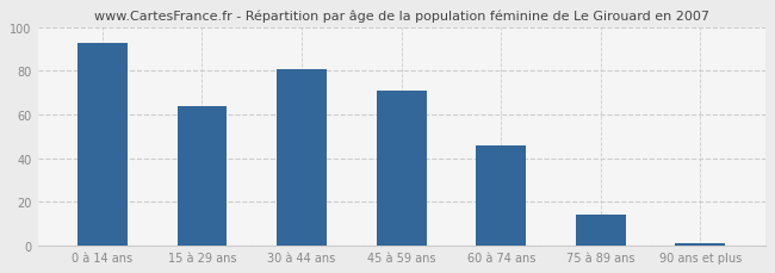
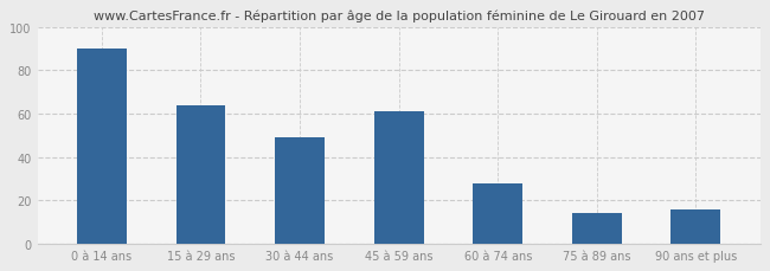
0 à 14 ans: 93 -> 90
30 à 44 ans: 81 -> 49
45 à 59 ans: 71 -> 61
60 à 74 ans: 46 -> 28
90 ans et plus: 1 -> 16
